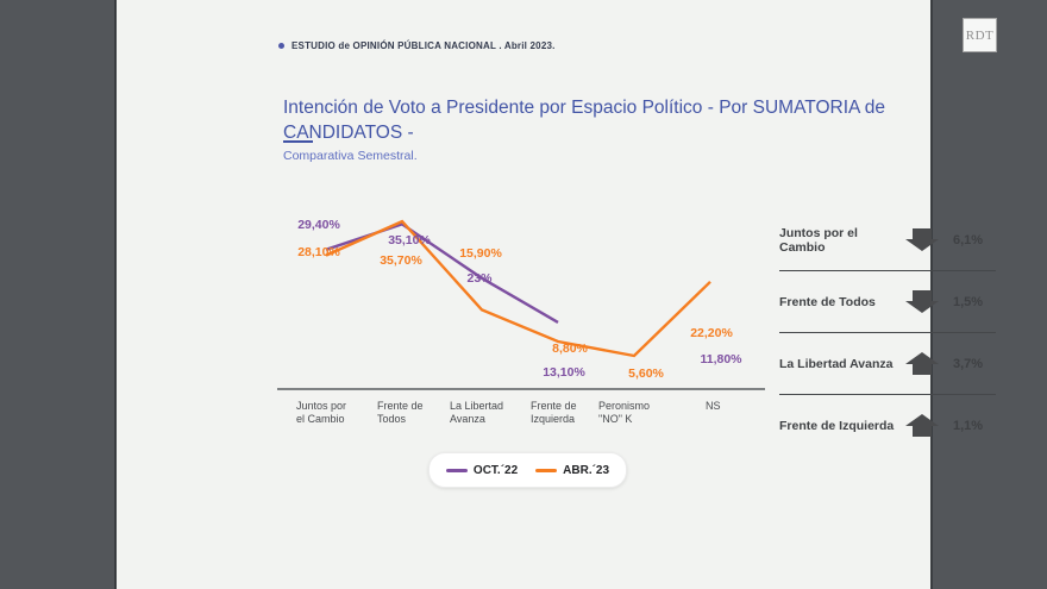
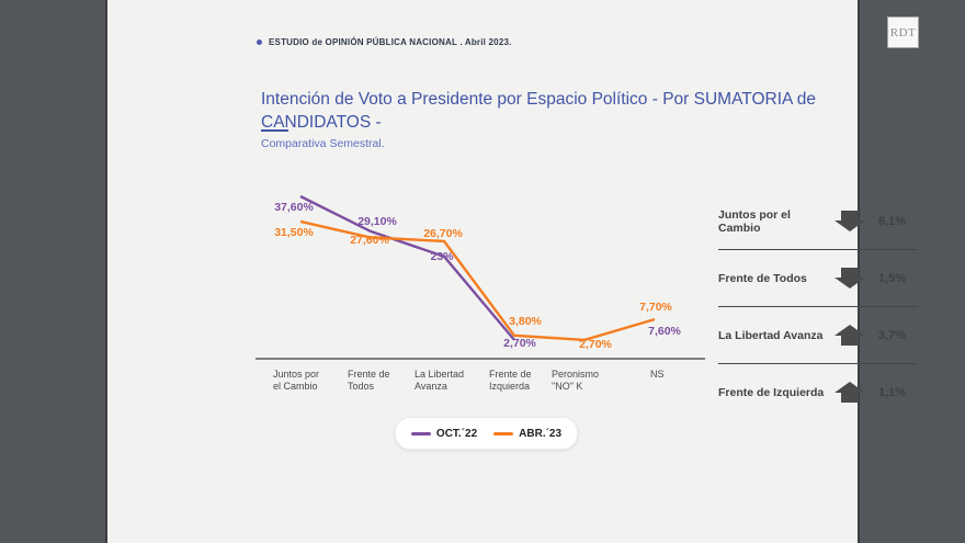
OCT.´22/Juntos por el Cambio: 29,40% -> 37,60%
ABR.´23/Juntos por el Cambio: 28,10% -> 31,50%
OCT.´22/Frente de Todos: 35,10% -> 29,10%
ABR.´23/Frente de Todos: 35,70% -> 27,60%
ABR.´23/La Libertad Avanza: 15,90% -> 26,70%
OCT.´22/Frente de Izquierda: 13,10% -> 2,70%
ABR.´23/Frente de Izquierda: 8,80% -> 3,80%
ABR.´23/Peronismo "NO" K: 5,60% -> 2,70%
OCT.´22/NS: 11,80% -> 7,60%
ABR.´23/NS: 22,20% -> 7,70%
